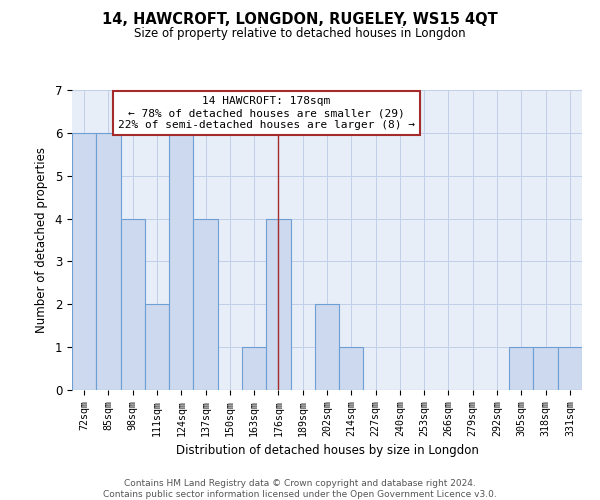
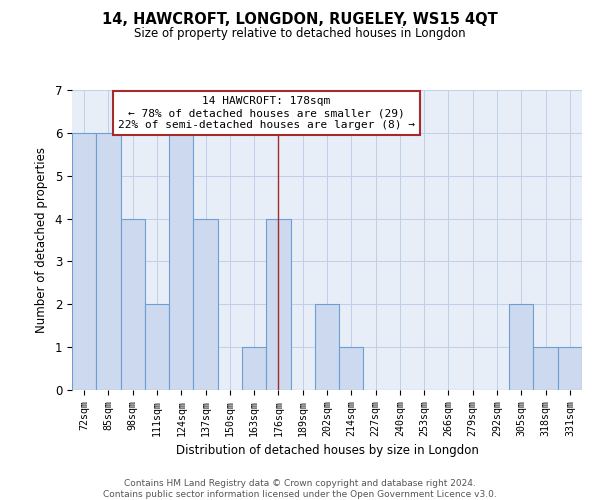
305sqm: 1 -> 2
